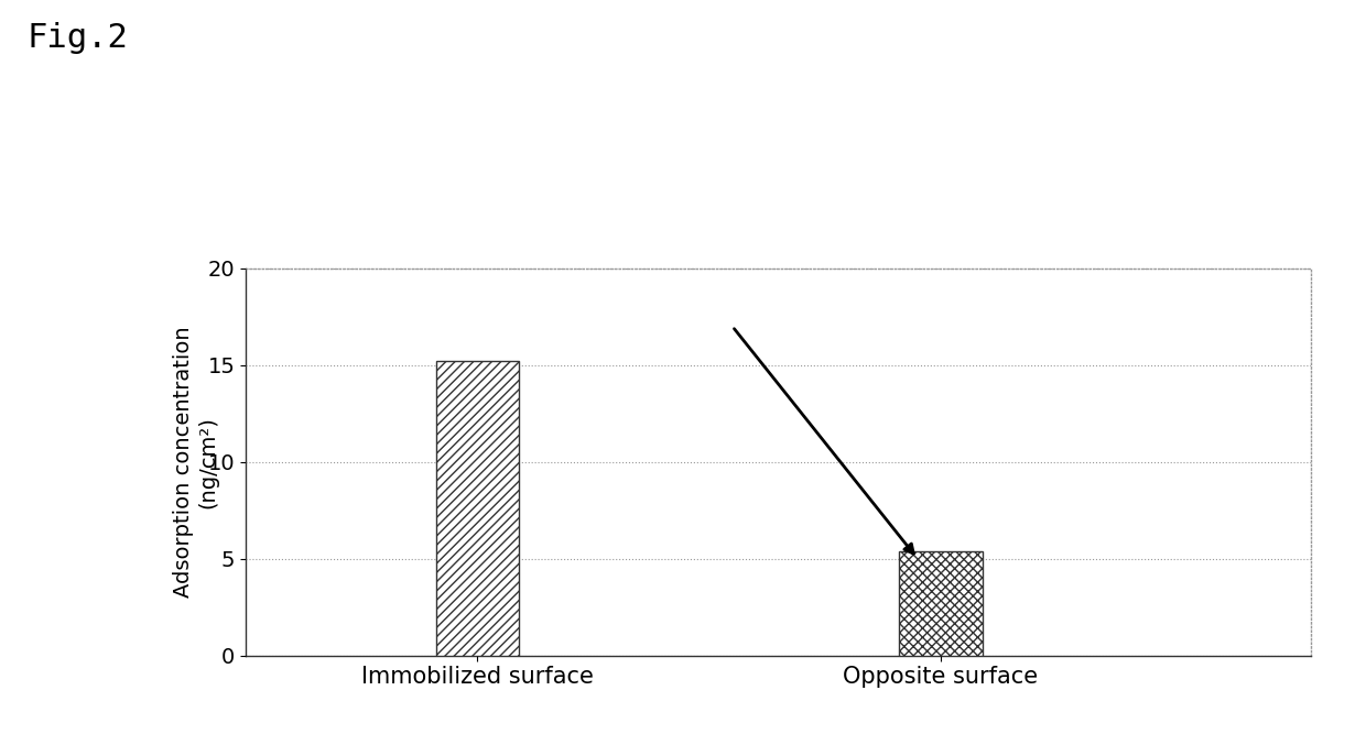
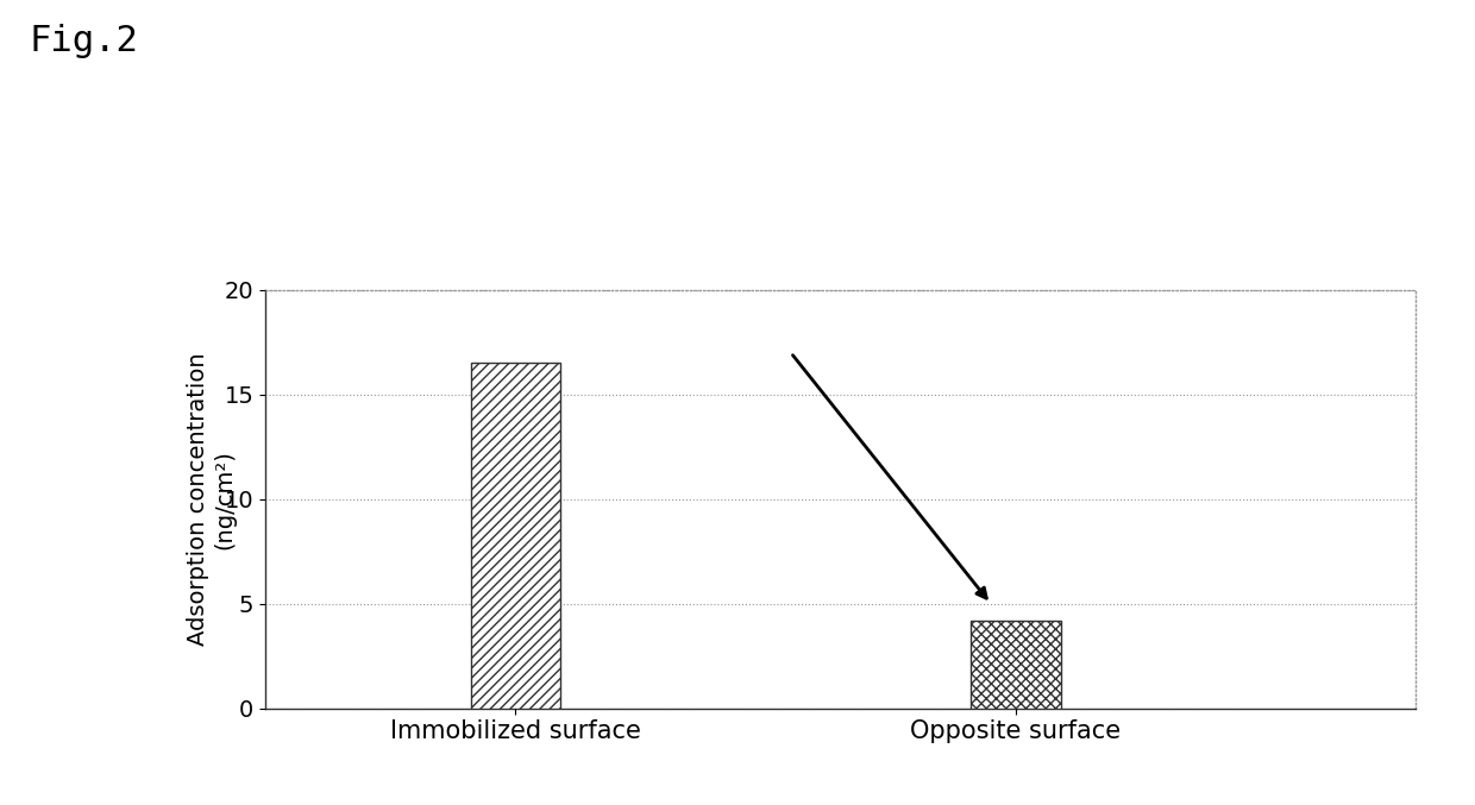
Immobilized surface: 15.2 -> 16.5
Opposite surface: 5.4 -> 4.2
